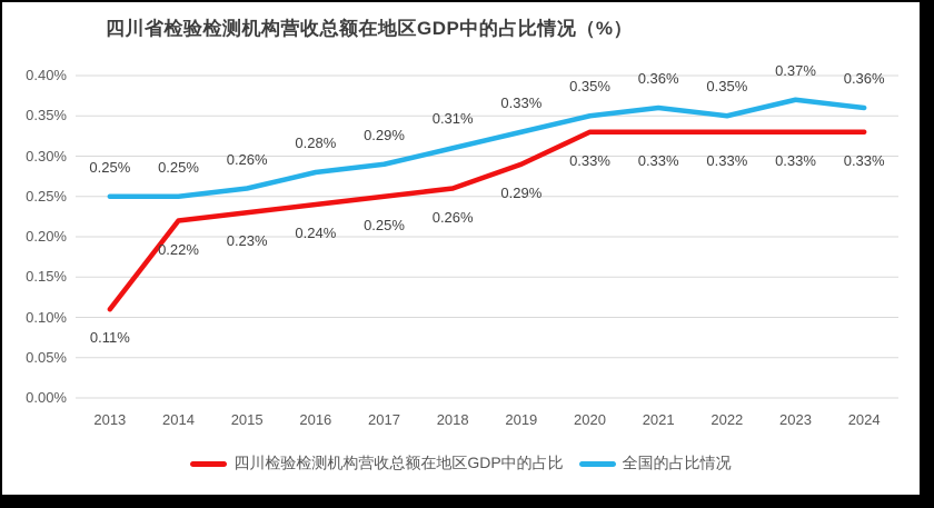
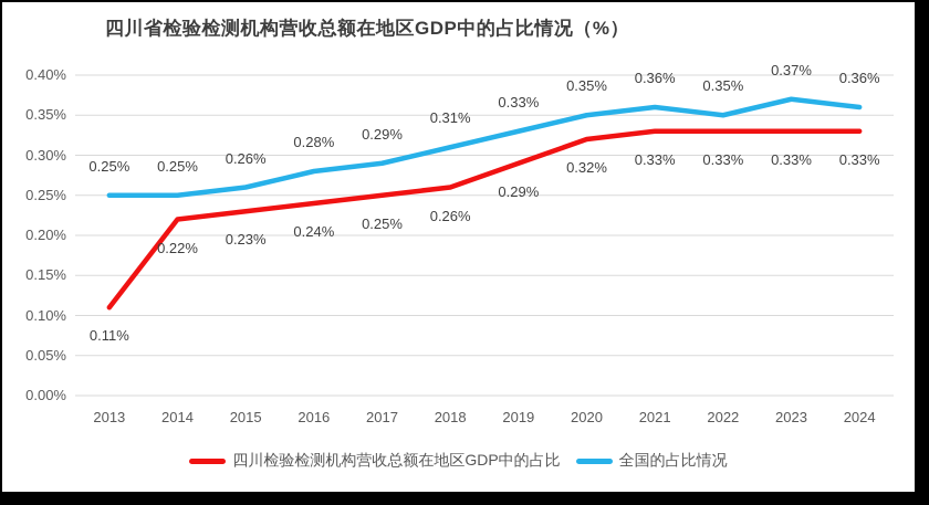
四川检验检测机构营收总额在地区GDP中的占比/2020: 0.33% -> 0.32%
